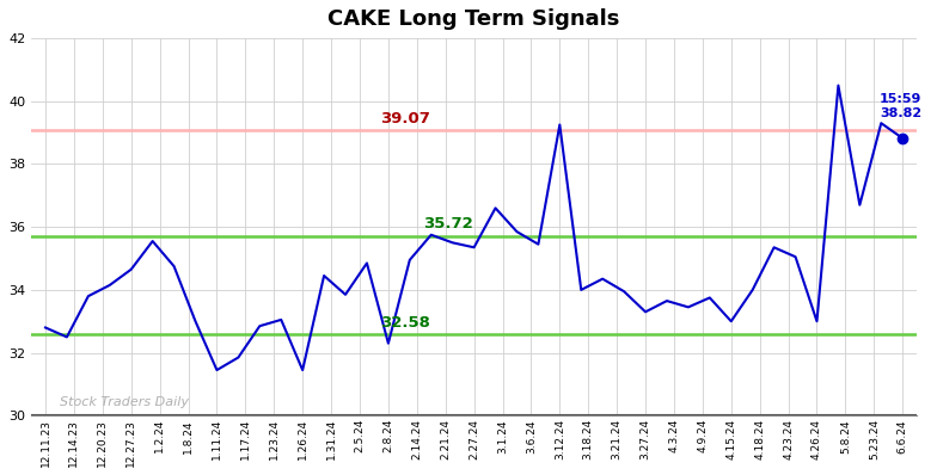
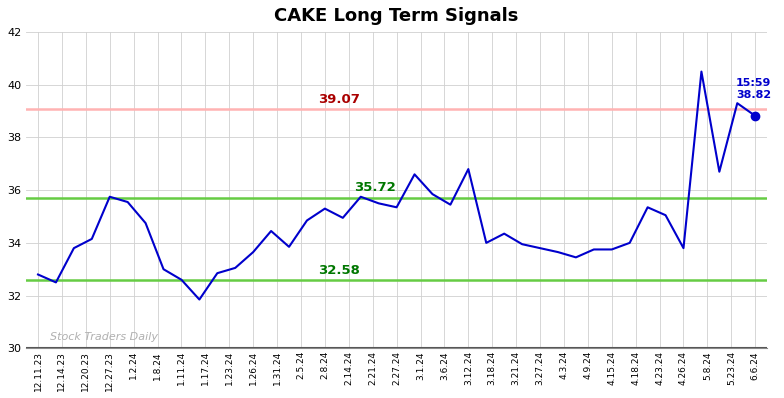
12.27.23: 34.65 -> 35.75
1.11.24: 31.45 -> 32.60
1.26.24: 31.45 -> 33.65
2.8.24: 32.30 -> 35.30
3.12.24: 39.25 -> 36.80
3.27.24: 33.30 -> 33.80
4.15.24: 33.00 -> 33.75
4.26.24: 33.00 -> 33.80
